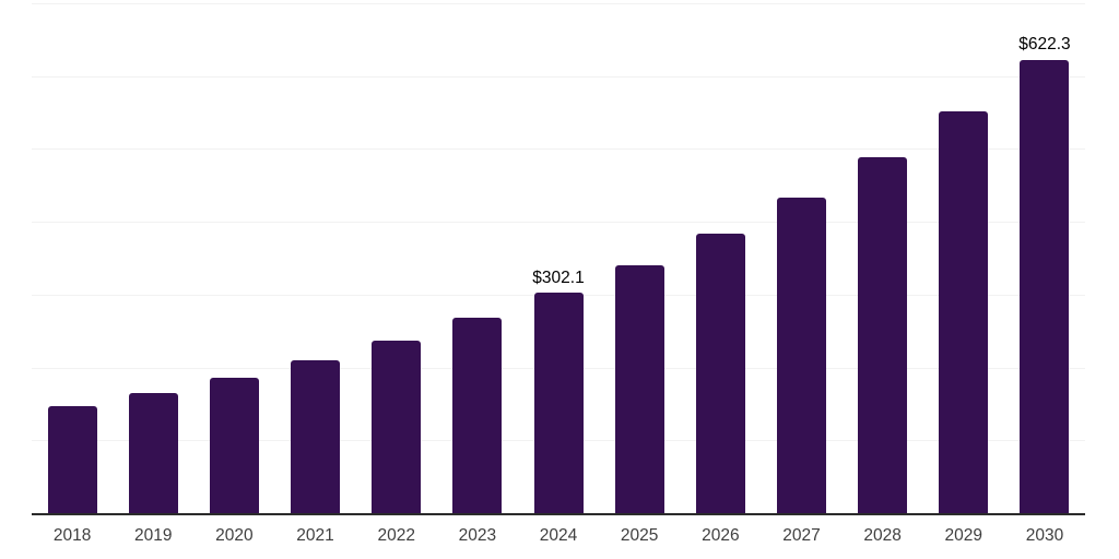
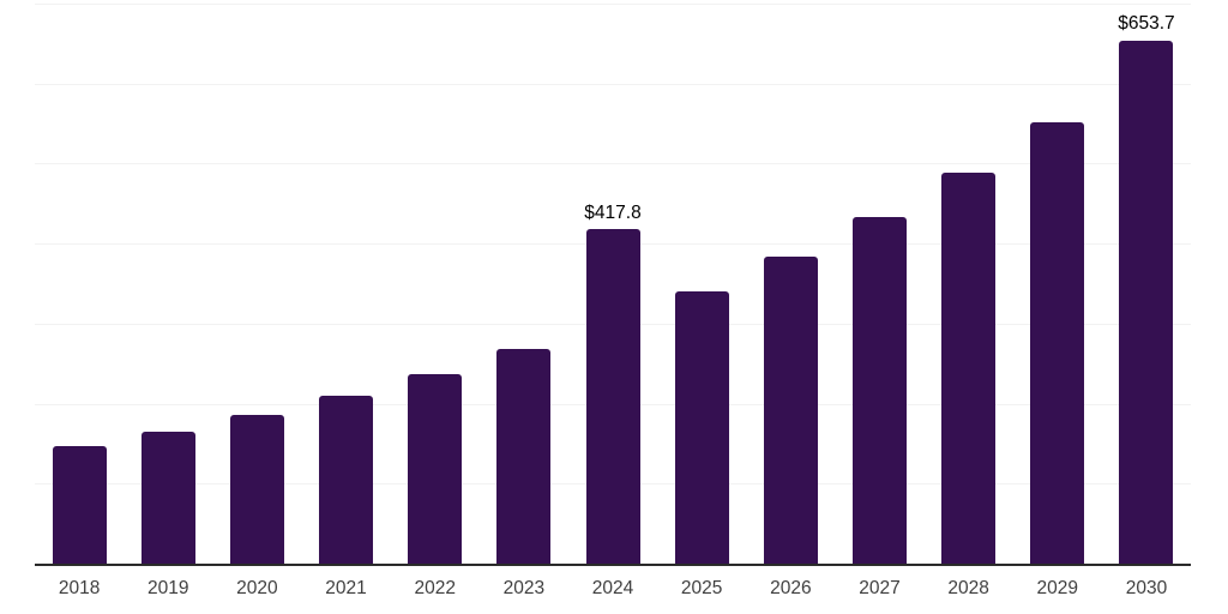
2024: $302.1 -> $417.8
2030: $622.3 -> $653.7
